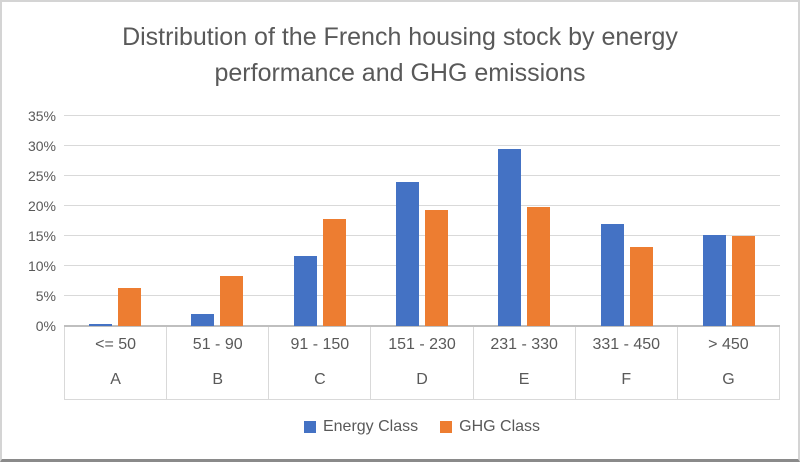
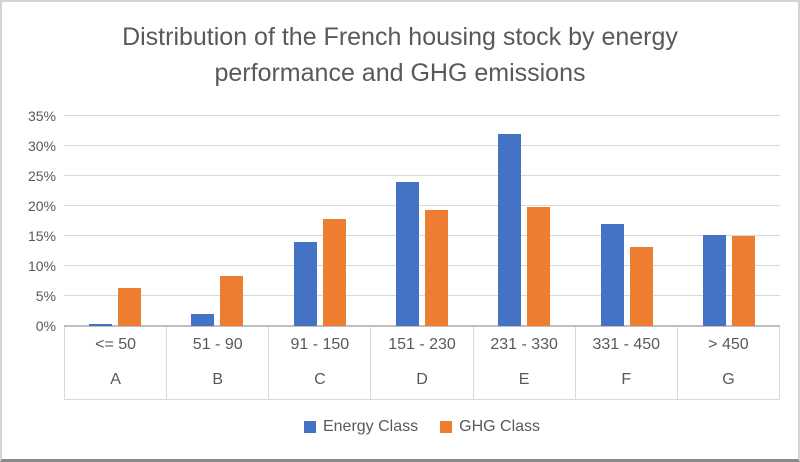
Energy Class/91 - 150: 12% -> 14%
Energy Class/231 - 330: 30% -> 32%
